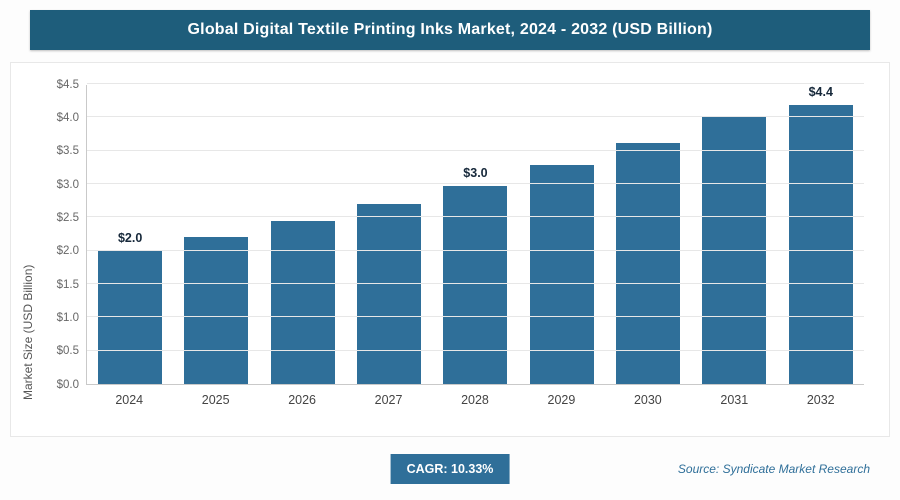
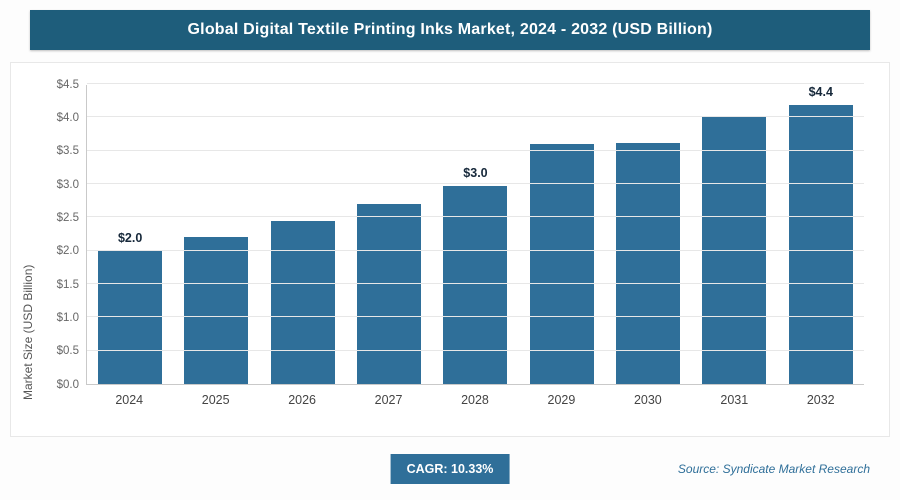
2029: $3.3 -> $3.6
